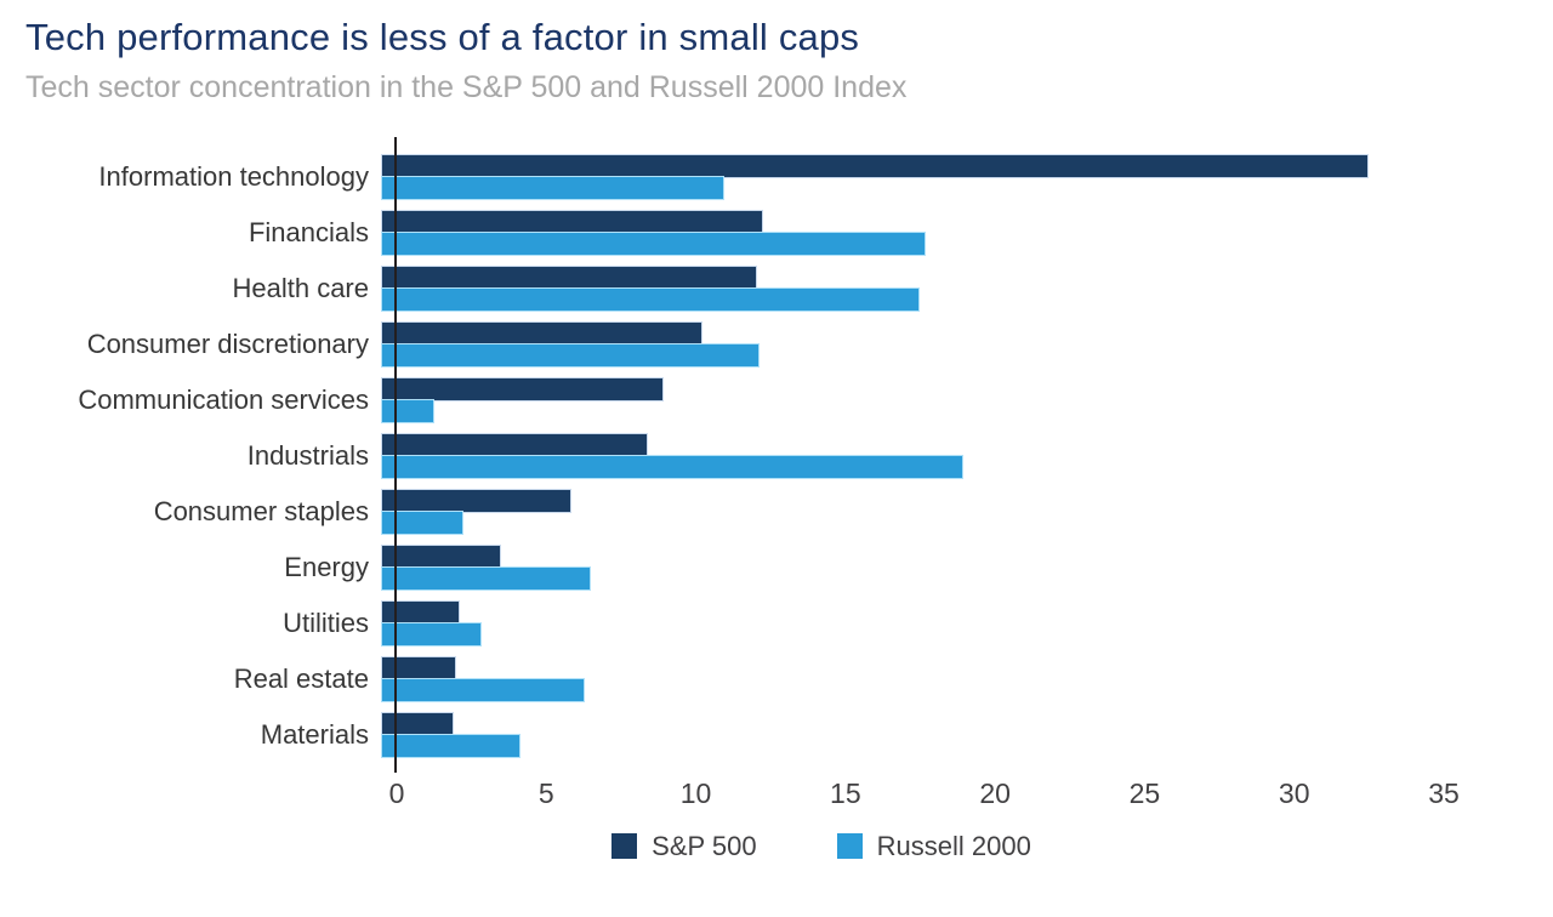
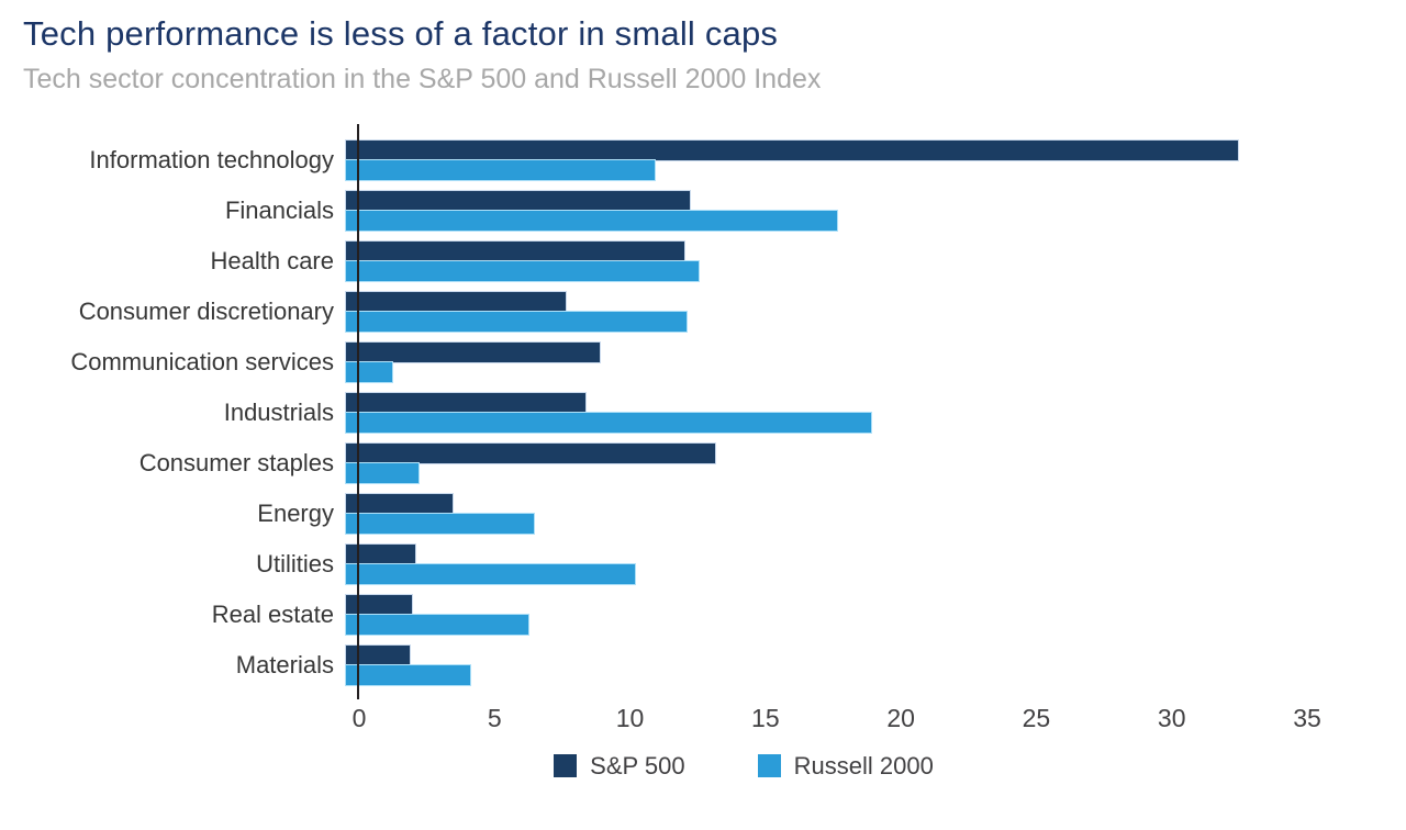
Russell 2000/Health care: 16.8 -> 12.2
S&P 500/Consumer discretionary: 10.0 -> 7.6
S&P 500/Consumer staples: 5.9 -> 12.8
Russell 2000/Utilities: 3.1 -> 10.0
